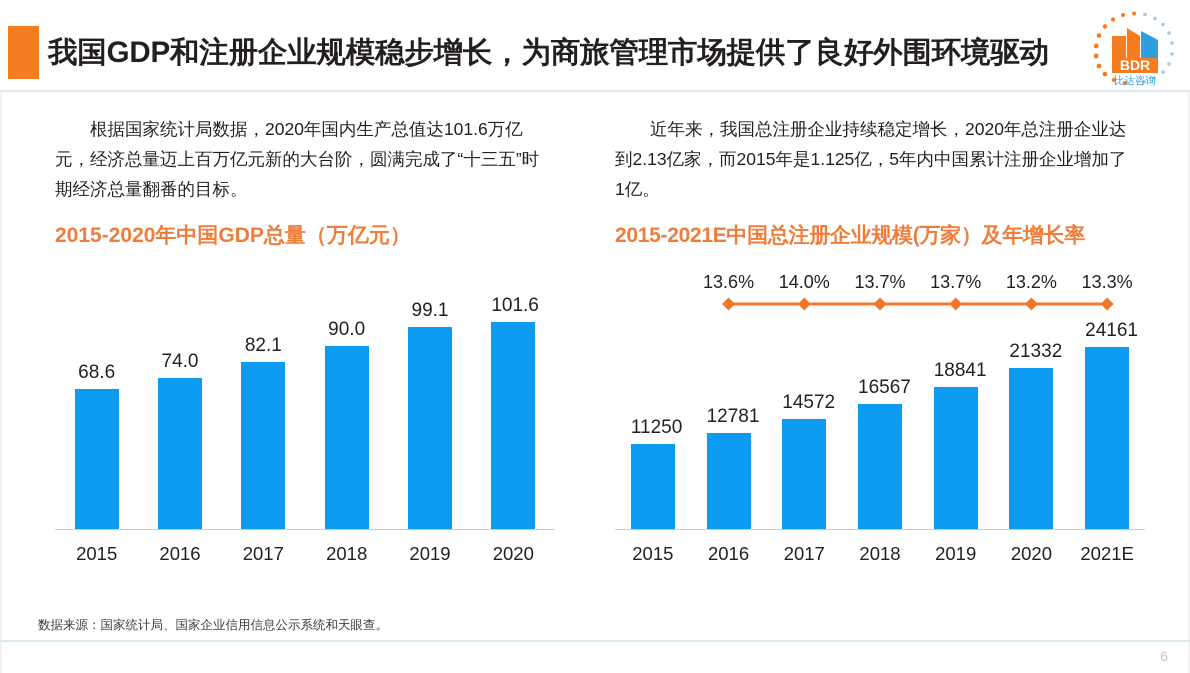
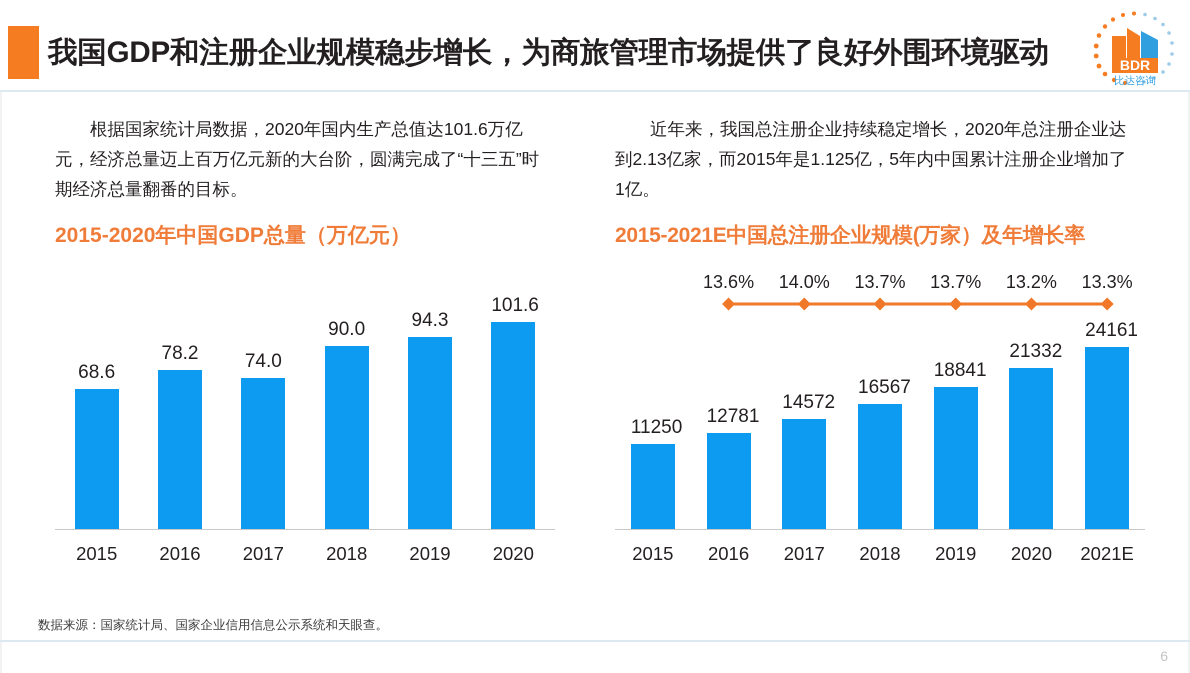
2015-2020年中国GDP总量（万亿元）/2016: 74.0 -> 78.2
2015-2020年中国GDP总量（万亿元）/2017: 82.1 -> 74.0
2015-2020年中国GDP总量（万亿元）/2019: 99.1 -> 94.3
